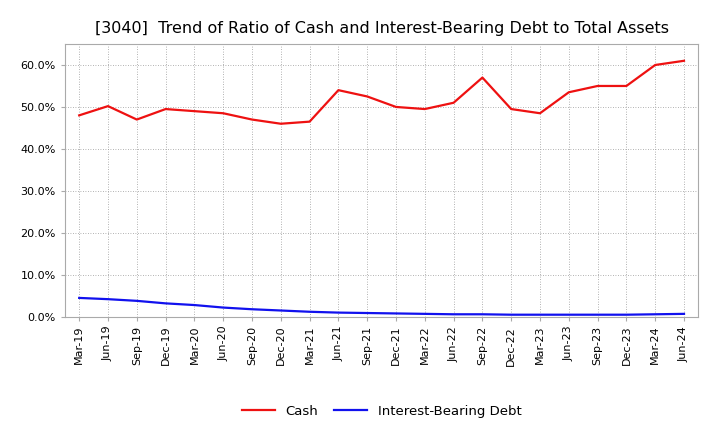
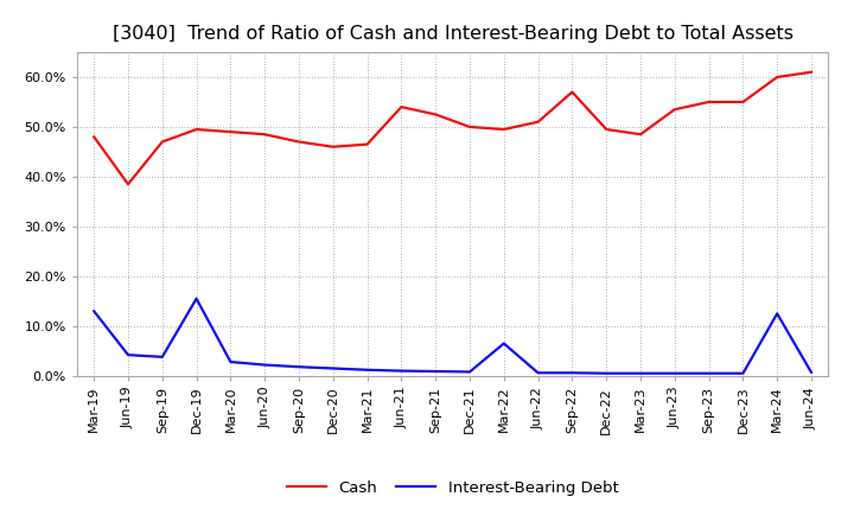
Interest-Bearing Debt/Mar-19: 4.5% -> 13.0%
Cash/Jun-19: 50.2% -> 38.5%
Interest-Bearing Debt/Dec-19: 3.2% -> 15.5%
Interest-Bearing Debt/Mar-22: 0.7% -> 6.5%
Interest-Bearing Debt/Mar-24: 0.6% -> 12.5%
